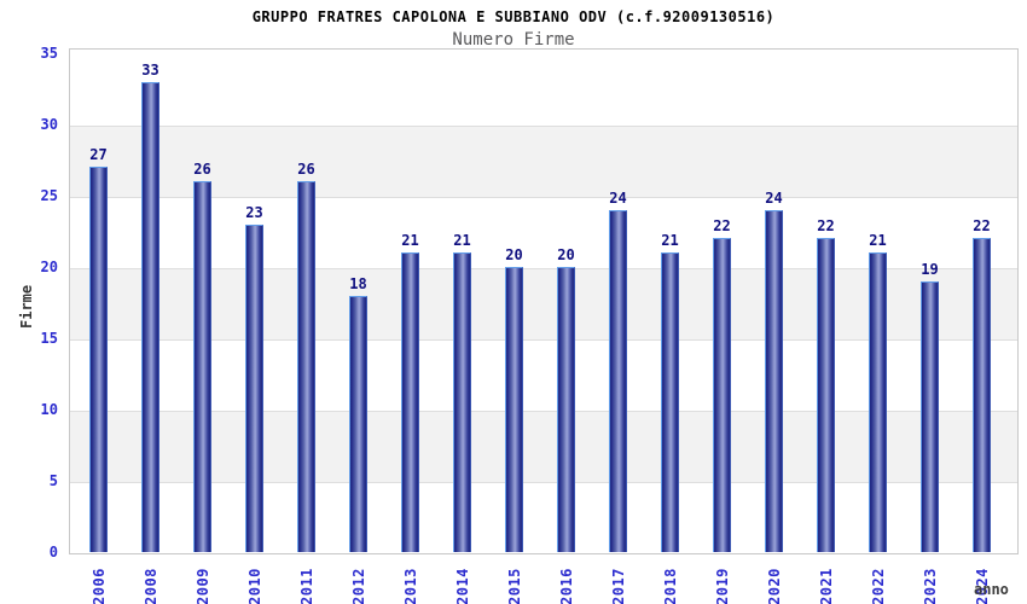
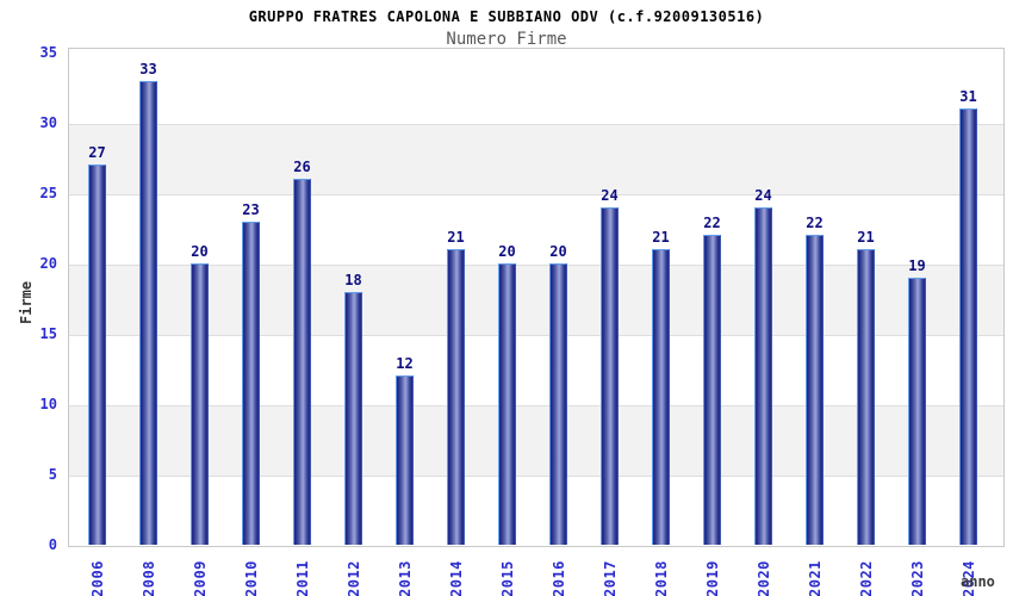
2009: 26 -> 20
2013: 21 -> 12
2024: 22 -> 31
